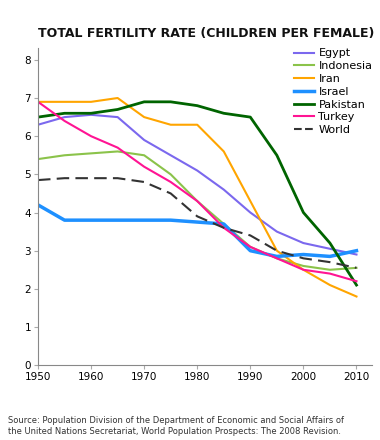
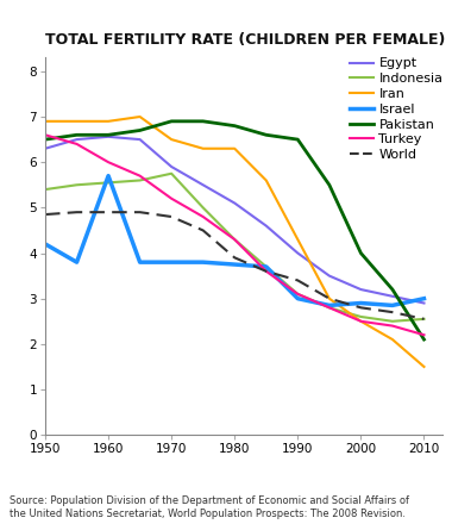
Turkey/1950: 6.9 -> 6.6
Israel/1960: 3.80 -> 5.70
Indonesia/1970: 5.50 -> 5.75
Iran/2010: 1.8 -> 1.5
